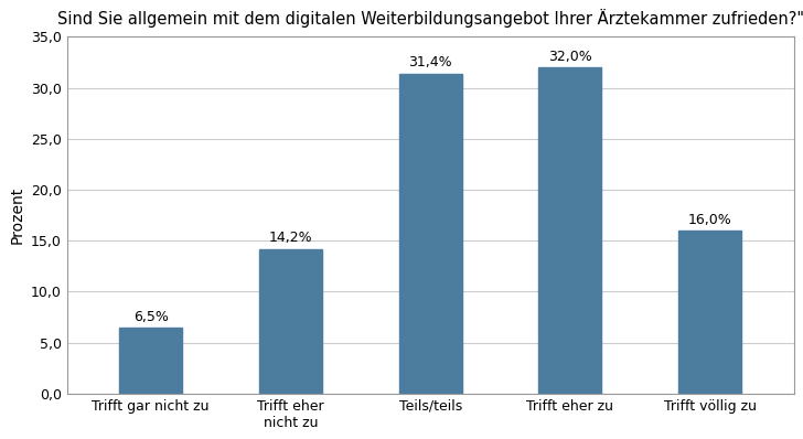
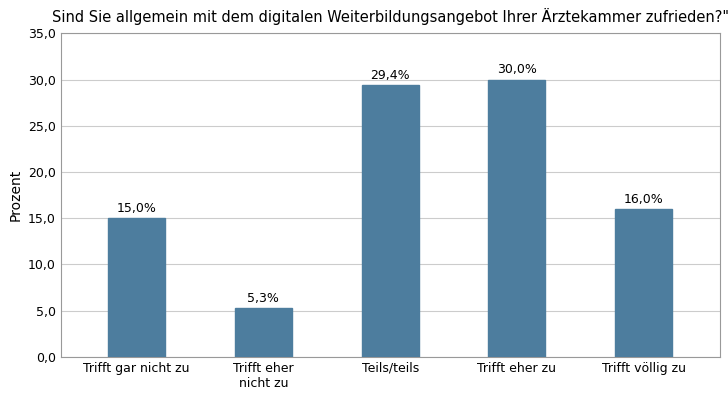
Trifft gar nicht zu: 6,5% -> 15,0%
Trifft eher nicht zu: 14,2% -> 5,3%
Teils/teils: 31,4% -> 29,4%
Trifft eher zu: 32,0% -> 30,0%
